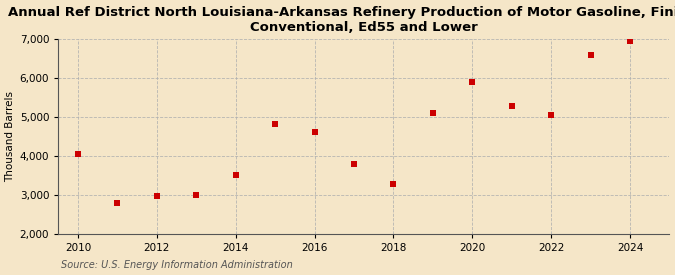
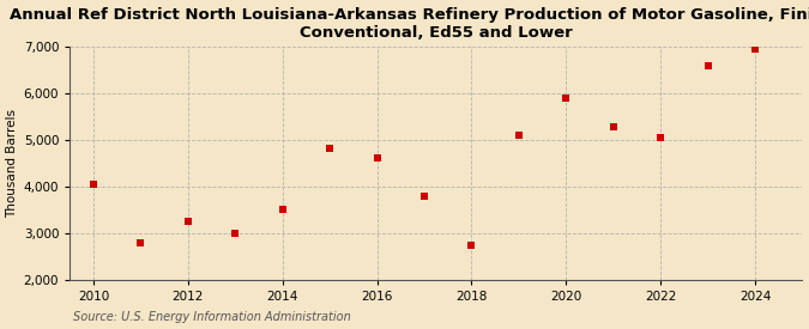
2012: 2,980 -> 3,250
2018: 3,280 -> 2,750
